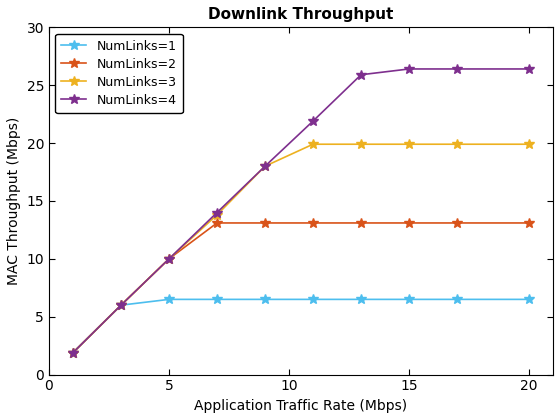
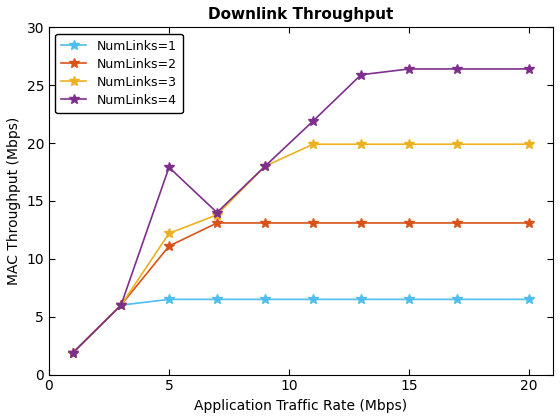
NumLinks=2/5: 10.0 -> 11.1
NumLinks=3/5: 10.0 -> 12.2
NumLinks=4/5: 10.0 -> 17.9
